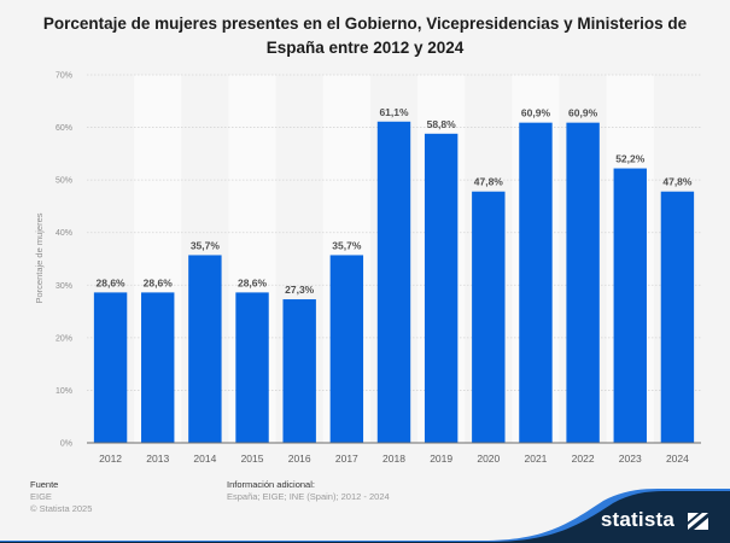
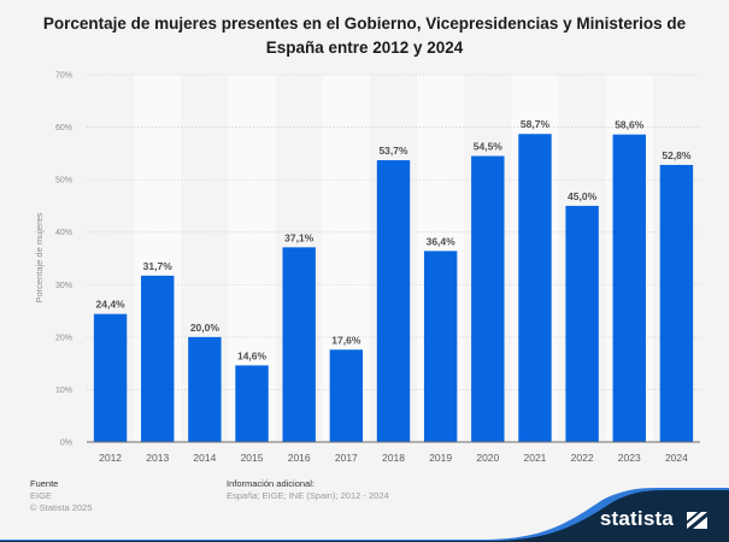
2012: 28,6% -> 24,4%
2013: 28,6% -> 31,7%
2014: 35,7% -> 20,0%
2015: 28,6% -> 14,6%
2016: 27,3% -> 37,1%
2017: 35,7% -> 17,6%
2018: 61,1% -> 53,7%
2019: 58,8% -> 36,4%
2020: 47,8% -> 54,5%
2021: 60,9% -> 58,7%
2022: 60,9% -> 45,0%
2023: 52,2% -> 58,6%
2024: 47,8% -> 52,8%
